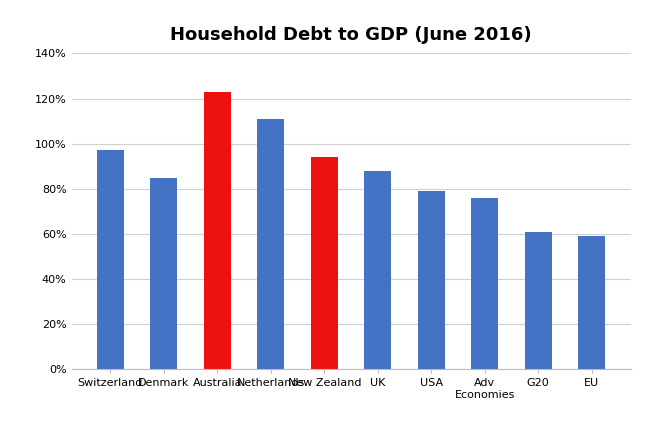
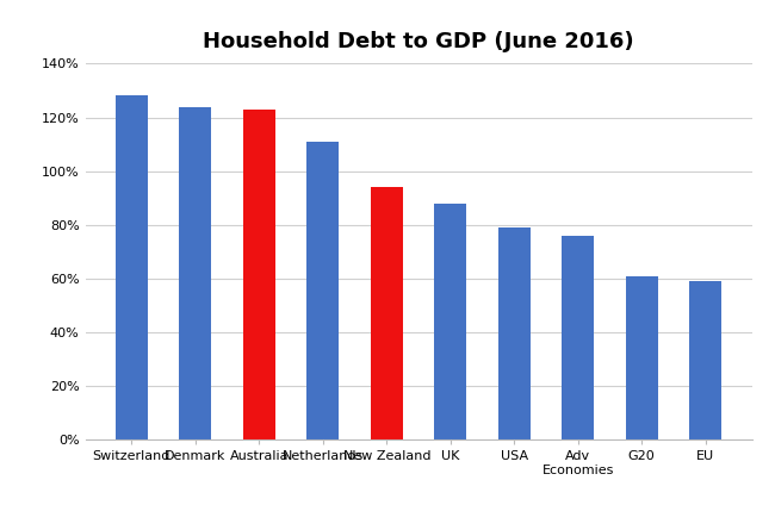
Switzerland: 97% -> 128%
Denmark: 85% -> 124%
